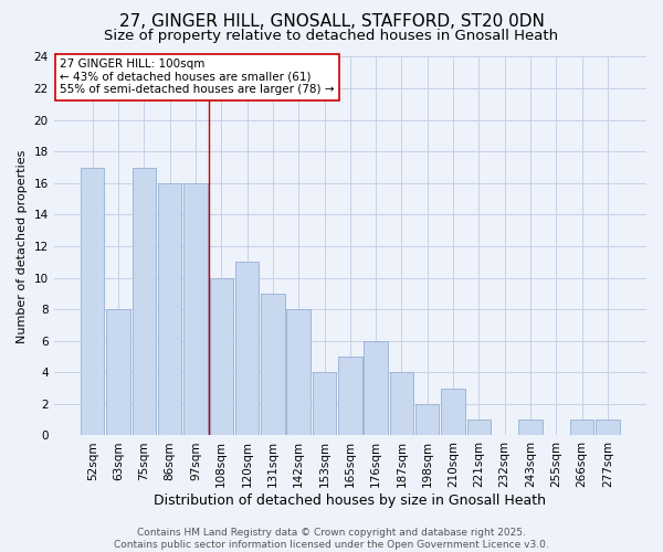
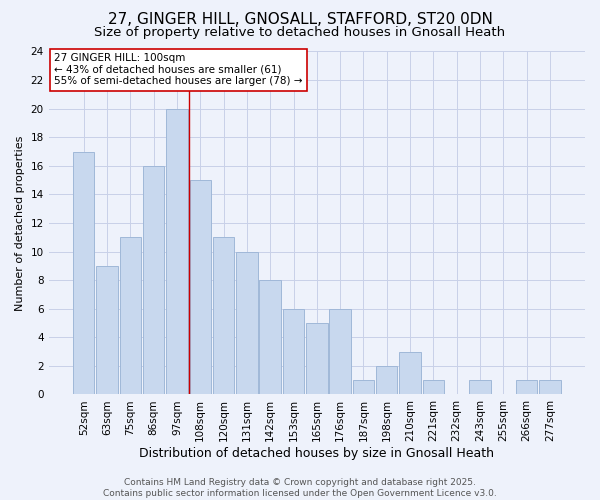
63sqm: 8 -> 9
75sqm: 17 -> 11
97sqm: 16 -> 20
108sqm: 10 -> 15
131sqm: 9 -> 10
153sqm: 4 -> 6
187sqm: 4 -> 1
